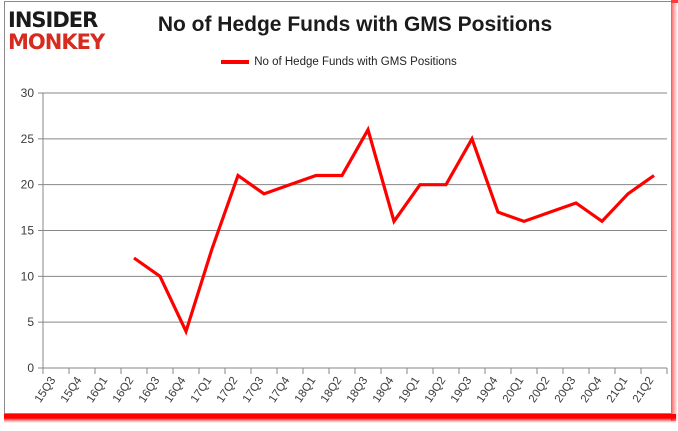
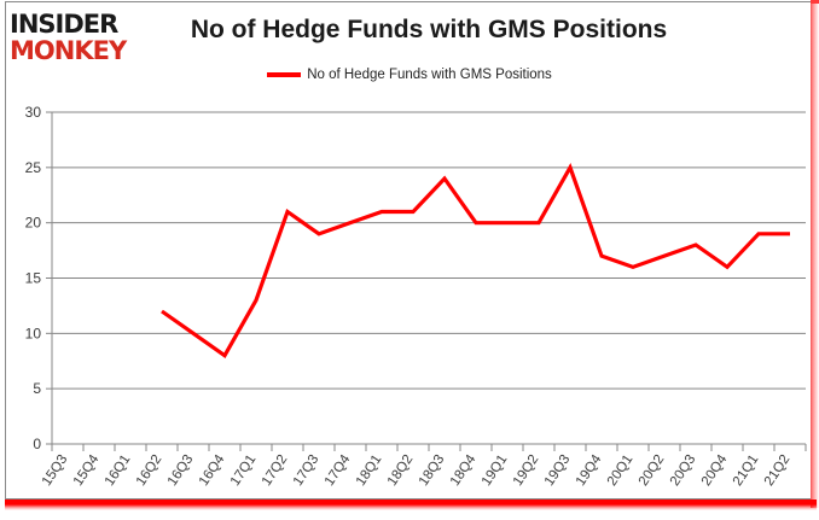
16Q4: 4 -> 8
18Q3: 26 -> 24
18Q4: 16 -> 20
21Q2: 21 -> 19
